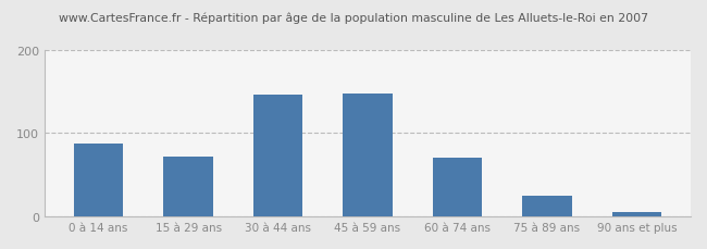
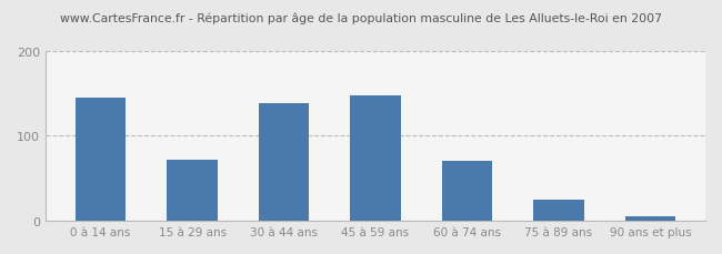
0 à 14 ans: 88 -> 145
30 à 44 ans: 146 -> 138
